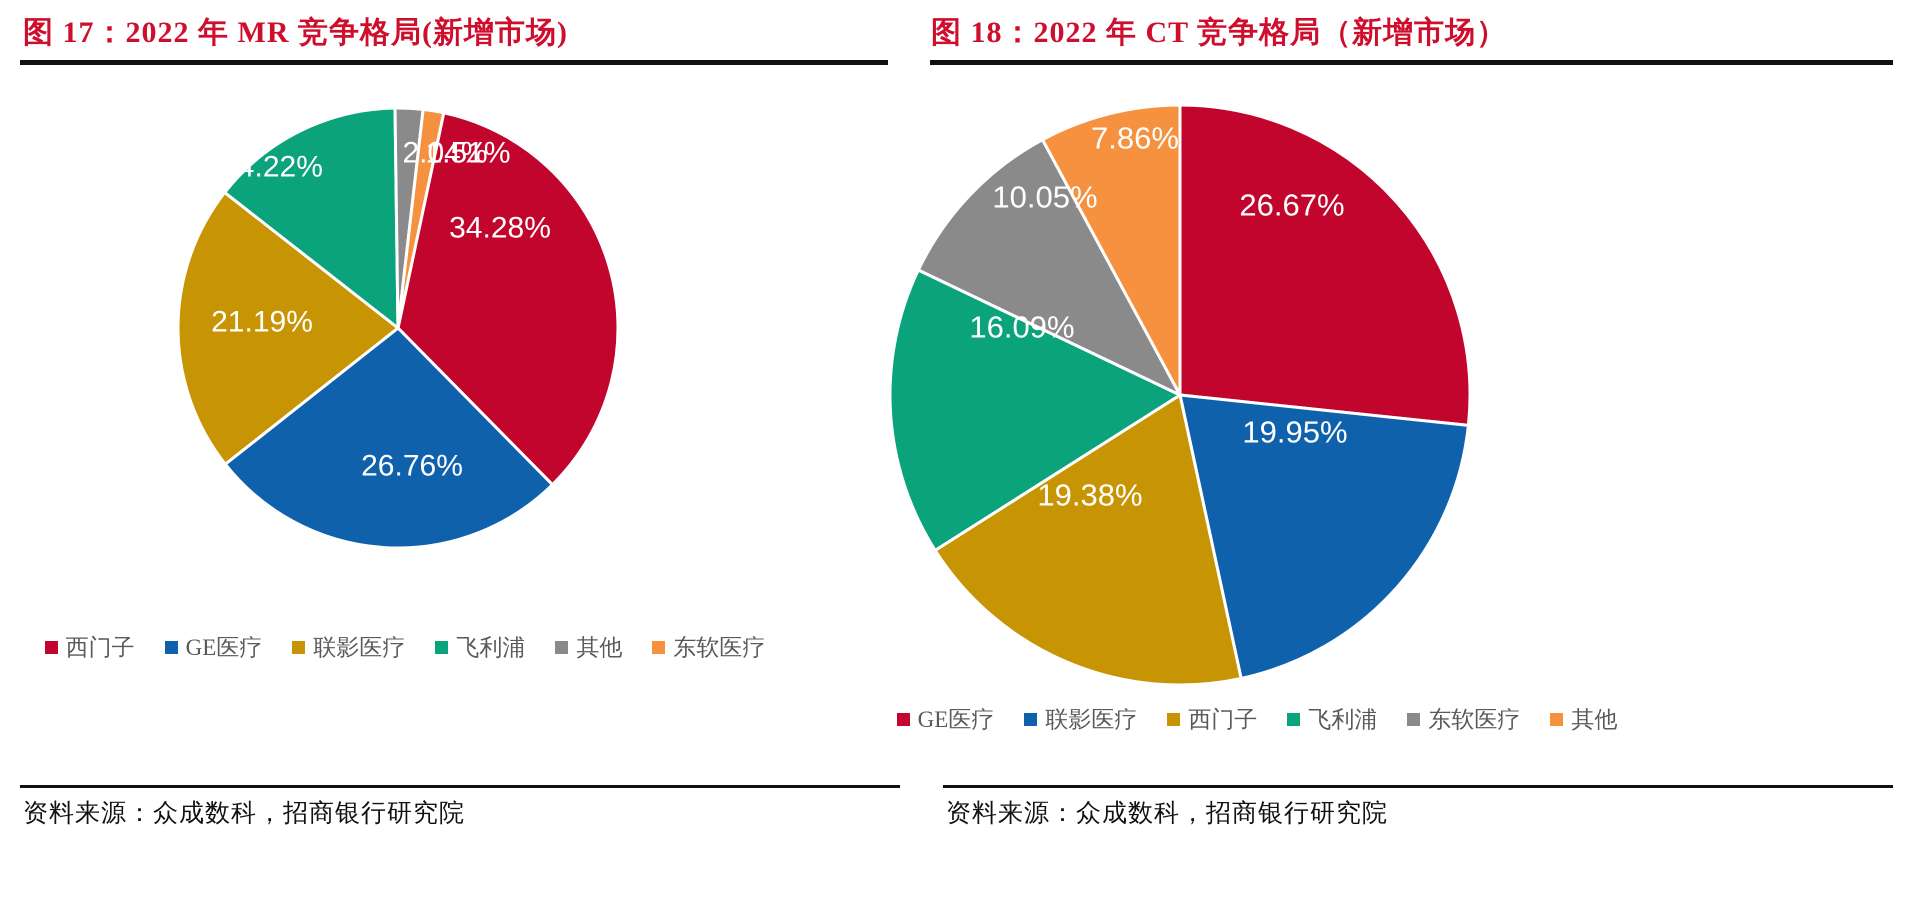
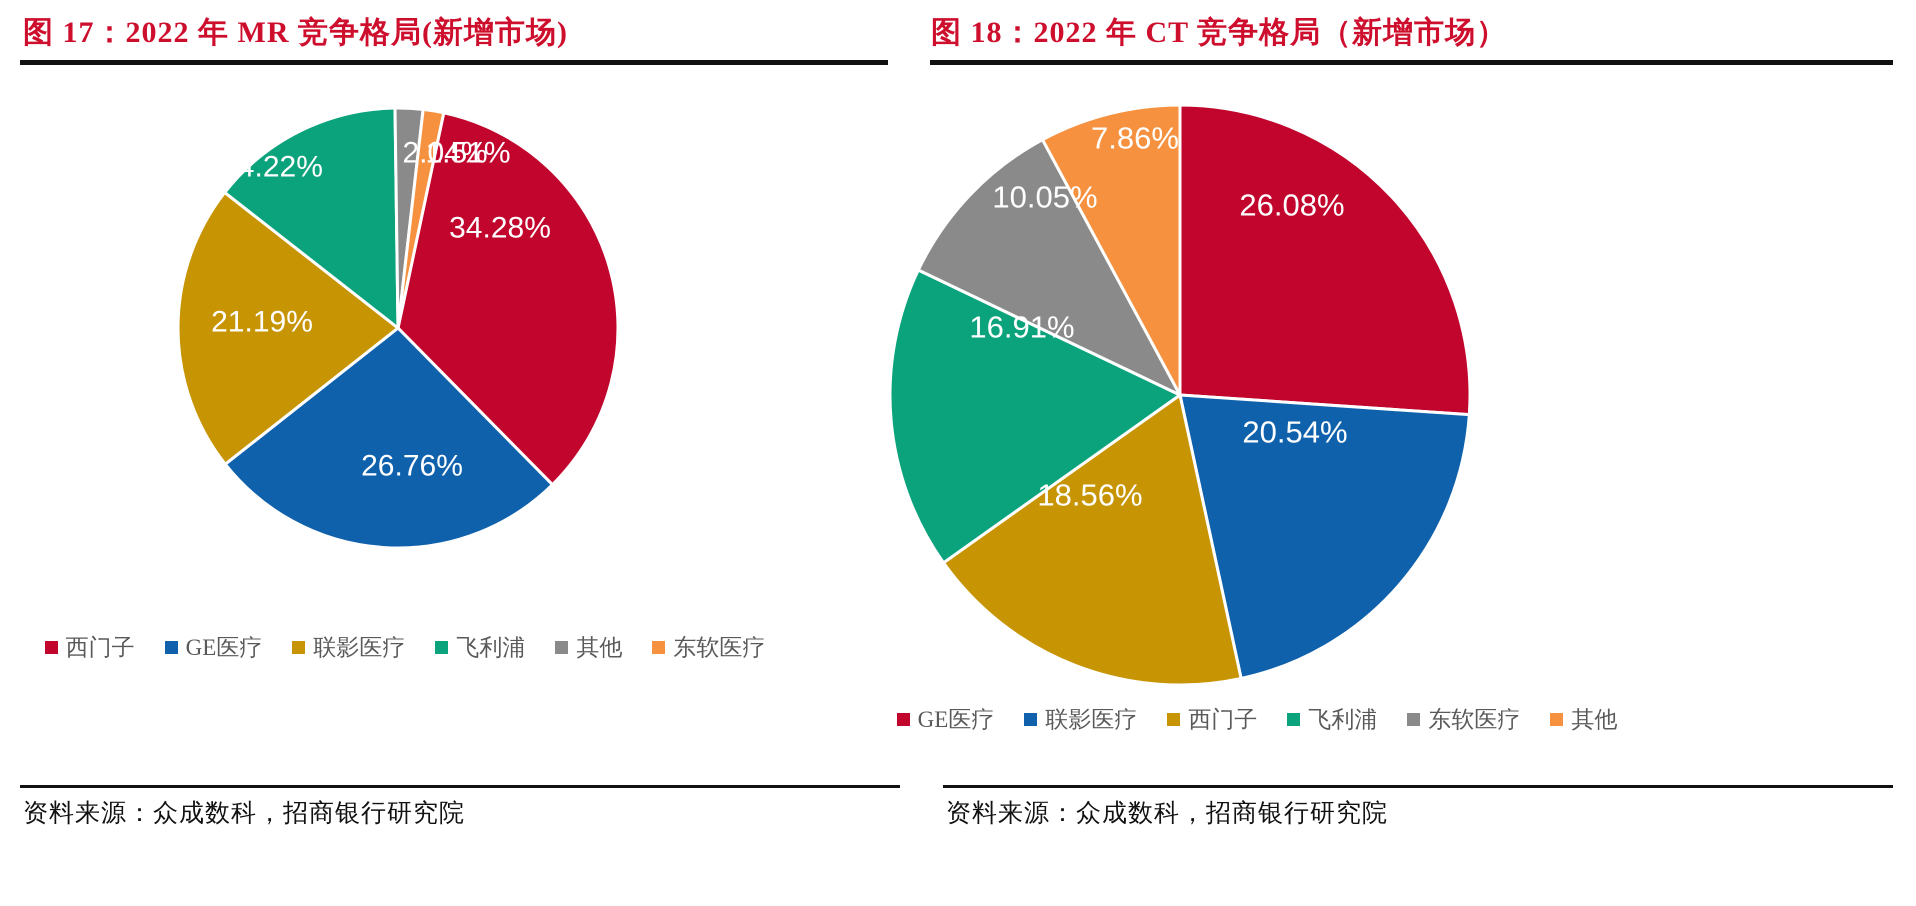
图 18：2022 年 CT 竞争格局（新增市场）/GE医疗: 26.67% -> 26.08%
图 18：2022 年 CT 竞争格局（新增市场）/联影医疗: 19.95% -> 20.54%
图 18：2022 年 CT 竞争格局（新增市场）/西门子: 19.38% -> 18.56%
图 18：2022 年 CT 竞争格局（新增市场）/飞利浦: 16.09% -> 16.91%
